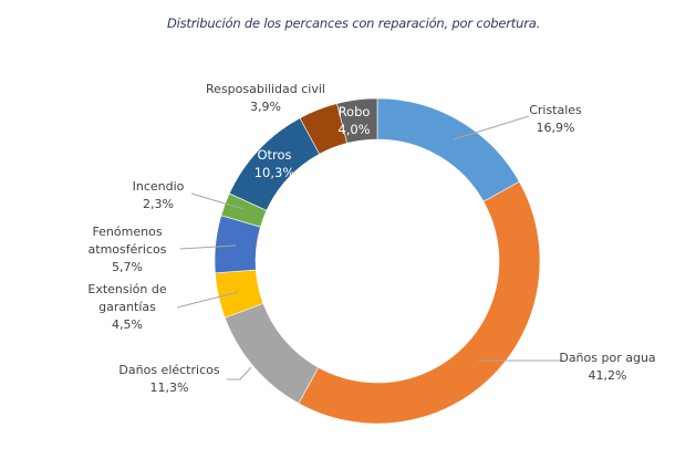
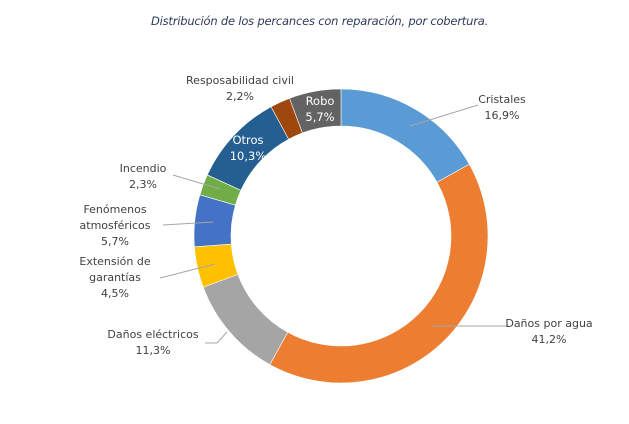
Resposabilidad civil: 3,9% -> 2,2%
Robo: 4,0% -> 5,7%
